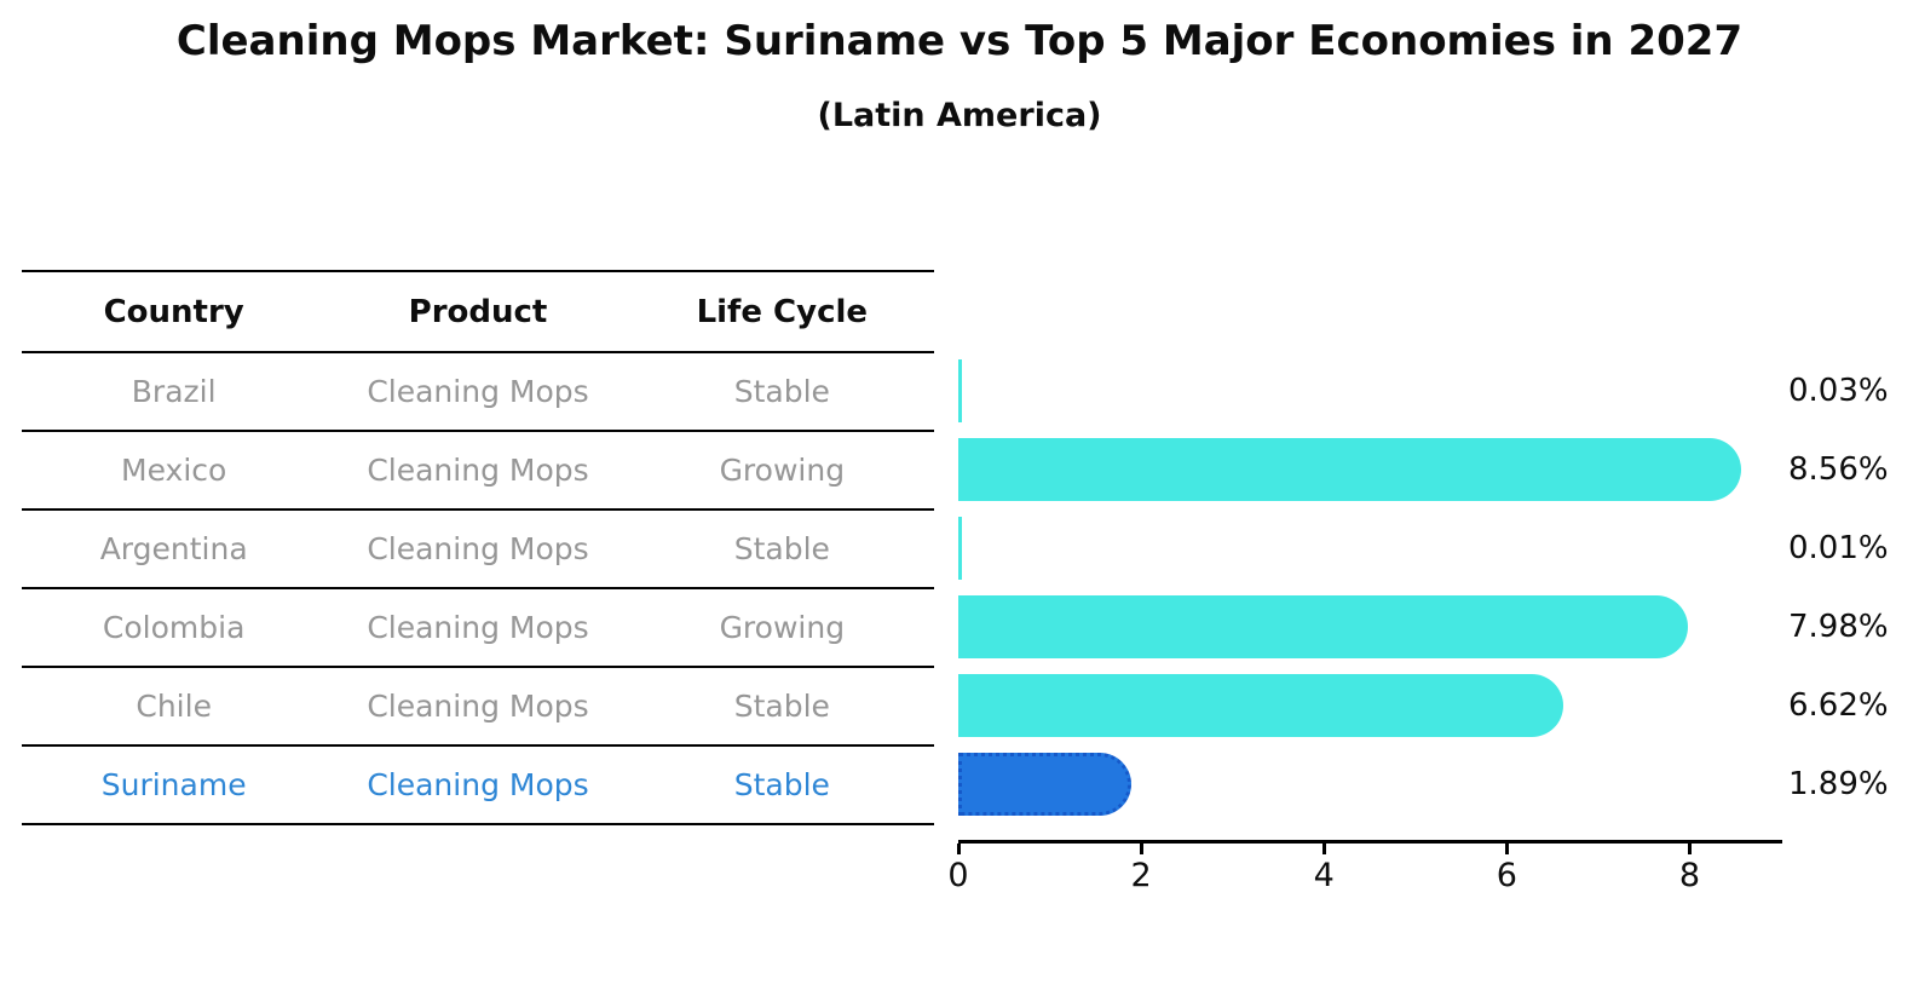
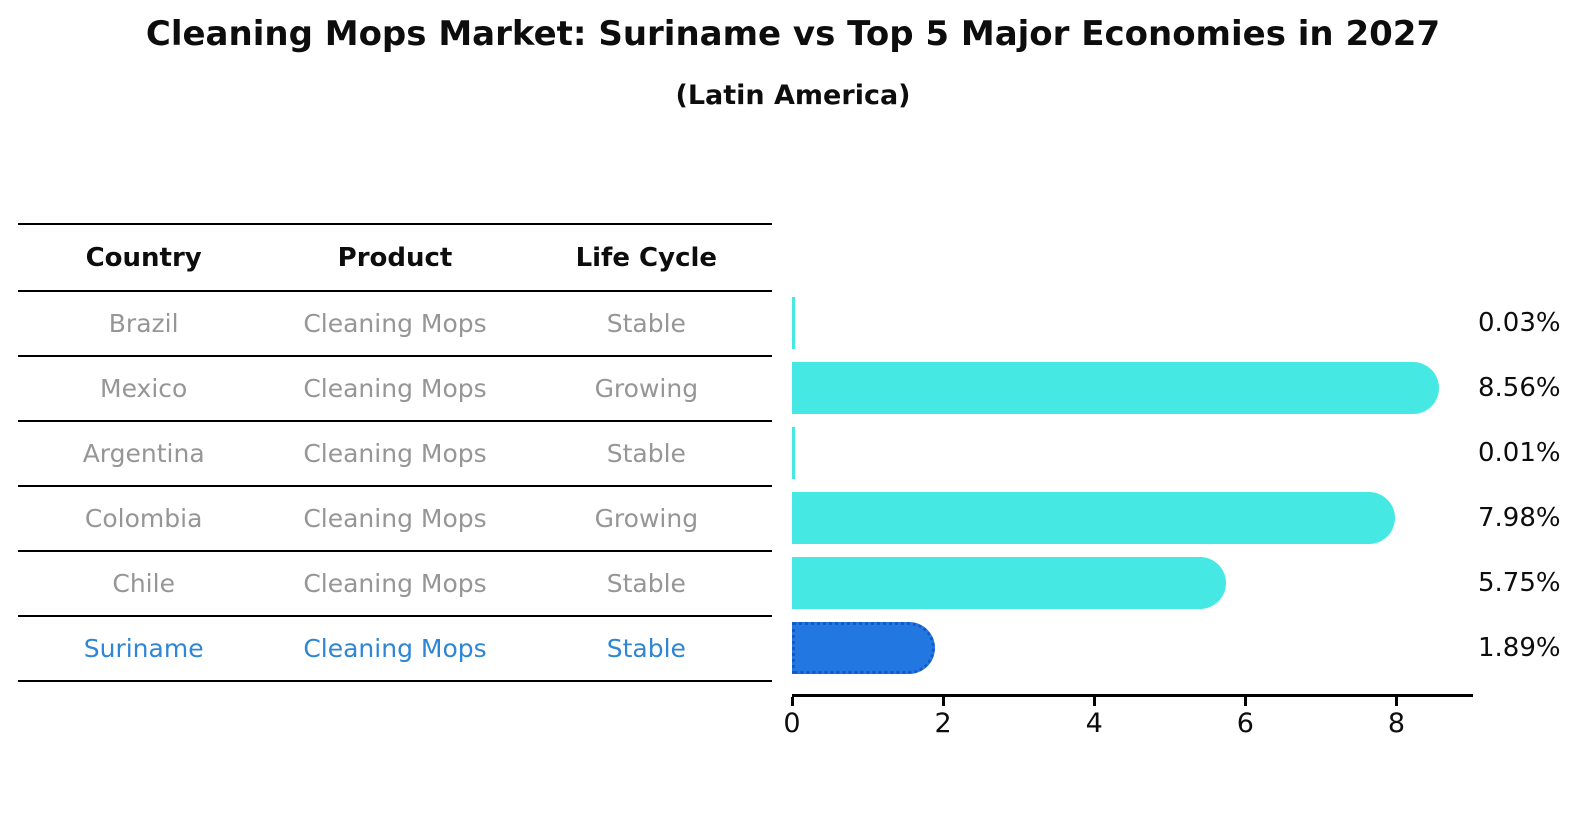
Chile: 6.62% -> 5.75%
